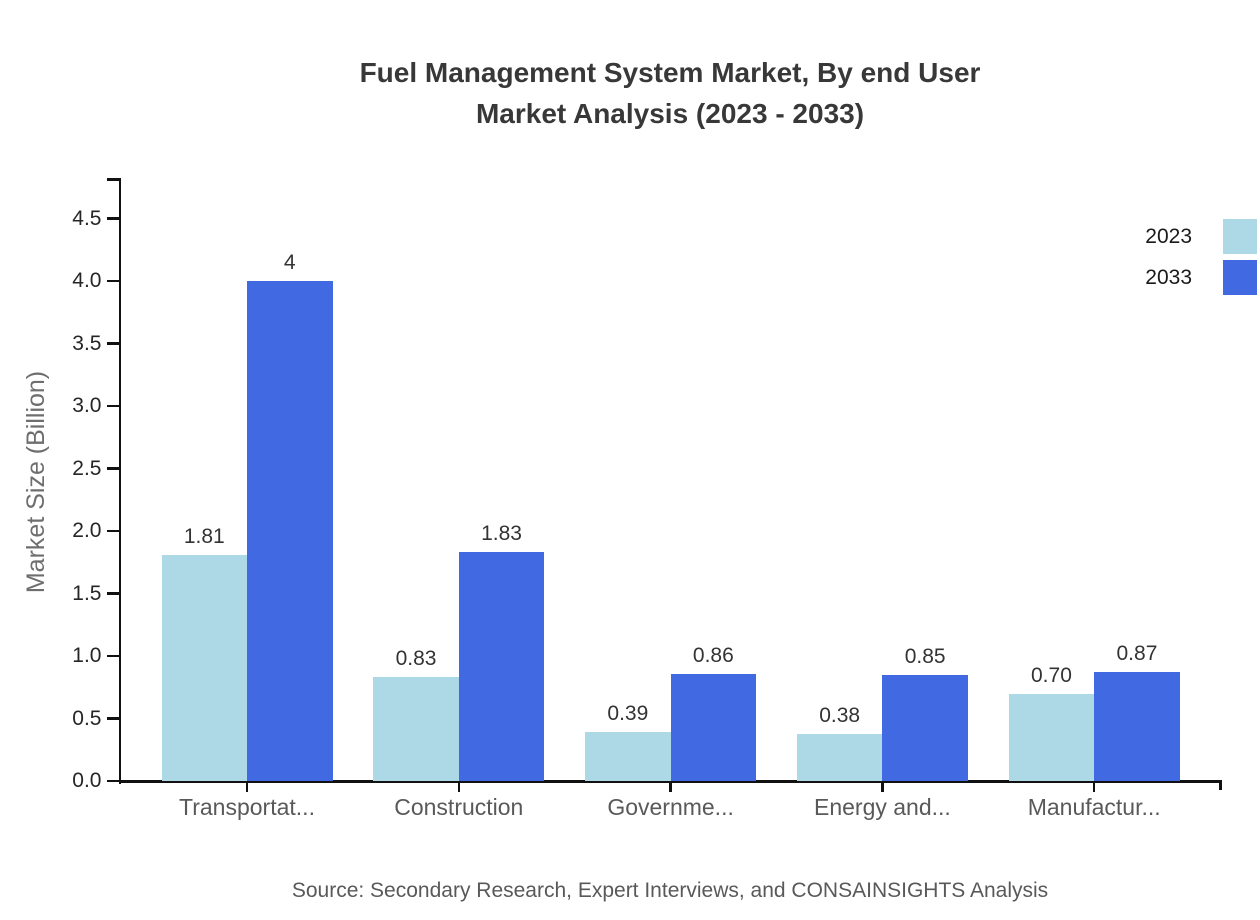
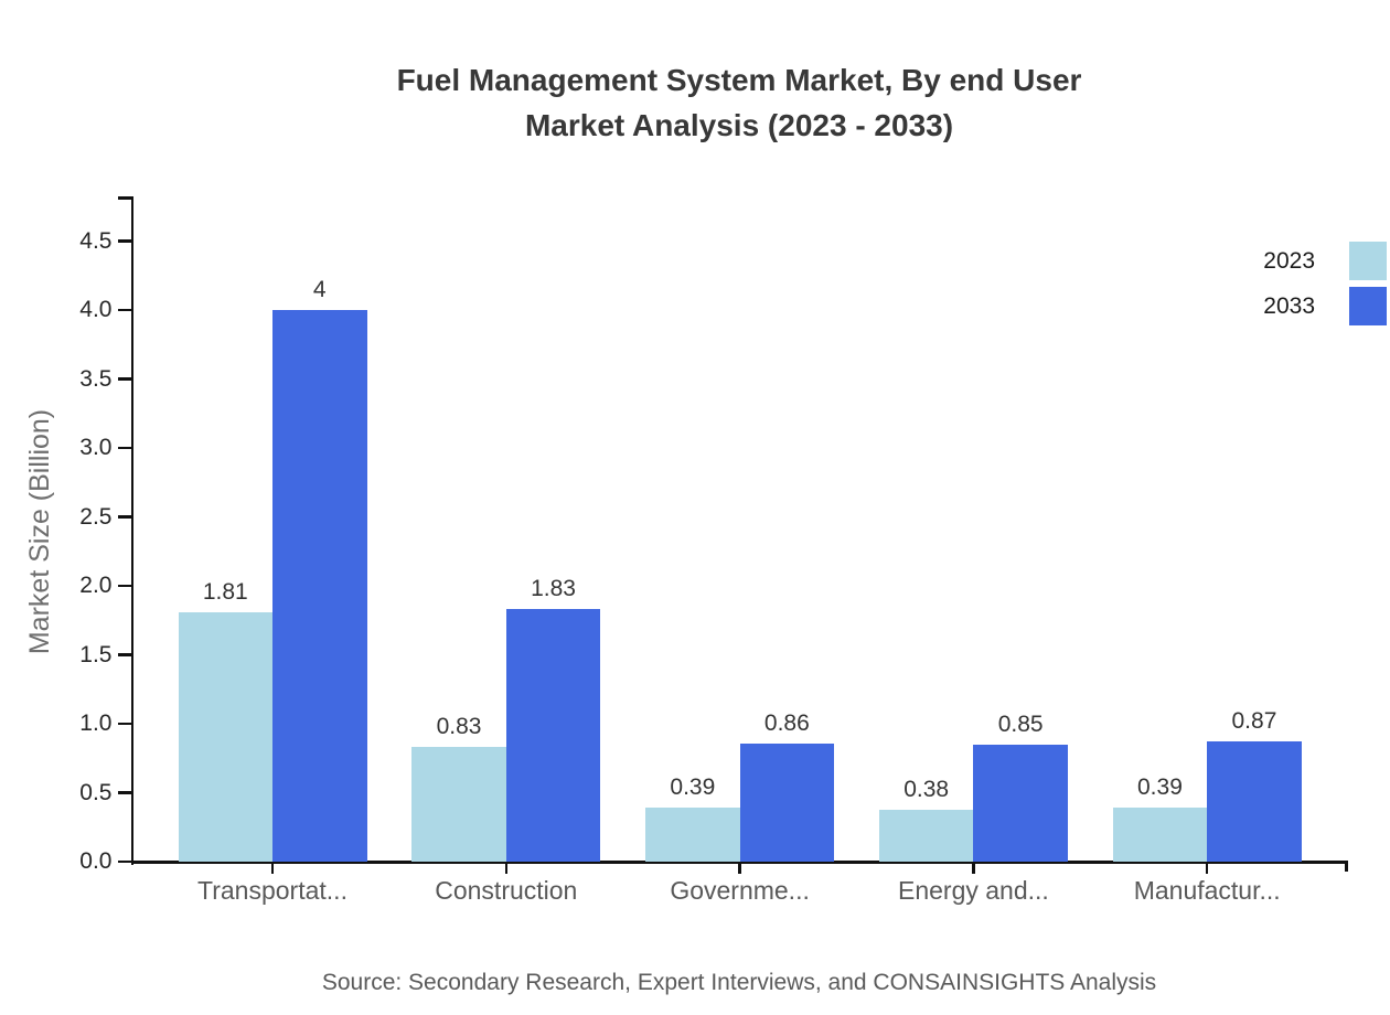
2023/Manufactur...: 0.70 -> 0.39
